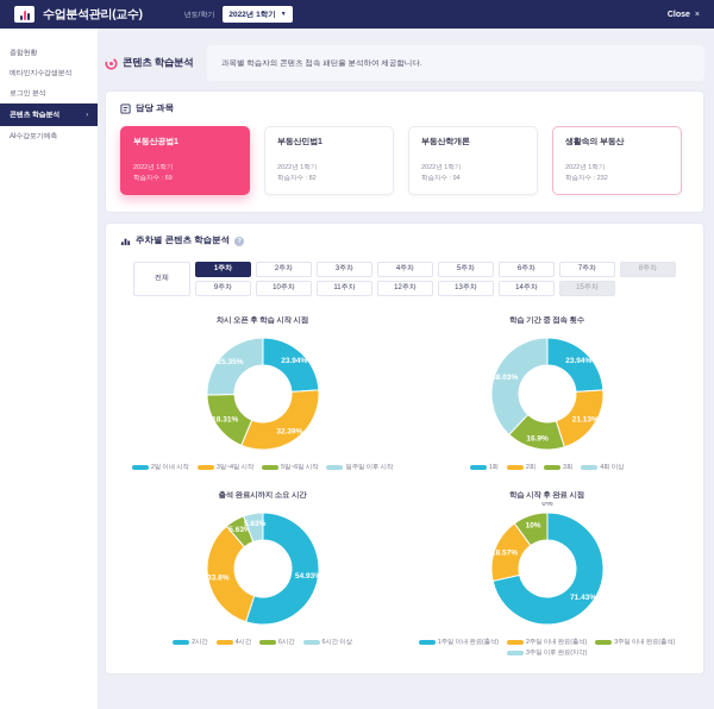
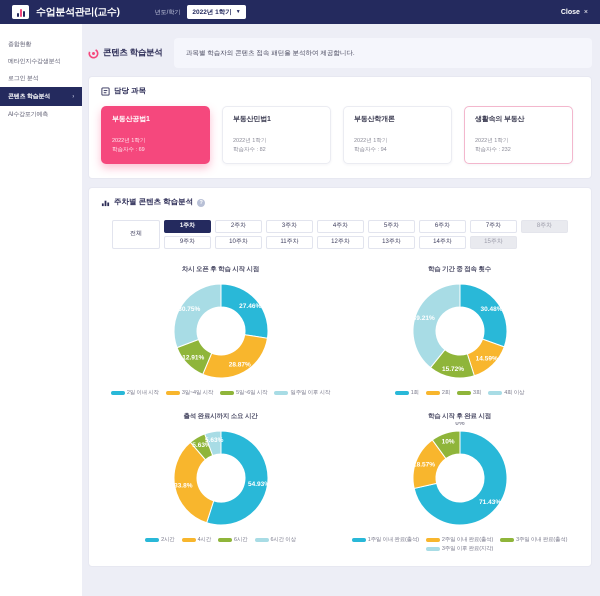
차시 오픈 후 학습 시작 시점/2일 이내 시작: 23.94% -> 27.46%
차시 오픈 후 학습 시작 시점/3일~4일 시작: 32.39% -> 28.87%
차시 오픈 후 학습 시작 시점/5일~6일 시작: 18.31% -> 12.91%
차시 오픈 후 학습 시작 시점/일주일 이후 시작: 25.35% -> 30.75%
학습 기간 중 접속 횟수/1회: 23.94% -> 30.48%
학습 기간 중 접속 횟수/2회: 21.13% -> 14.59%
학습 기간 중 접속 횟수/3회: 16.9% -> 15.72%
학습 기간 중 접속 횟수/4회 이상: 38.03% -> 39.21%
